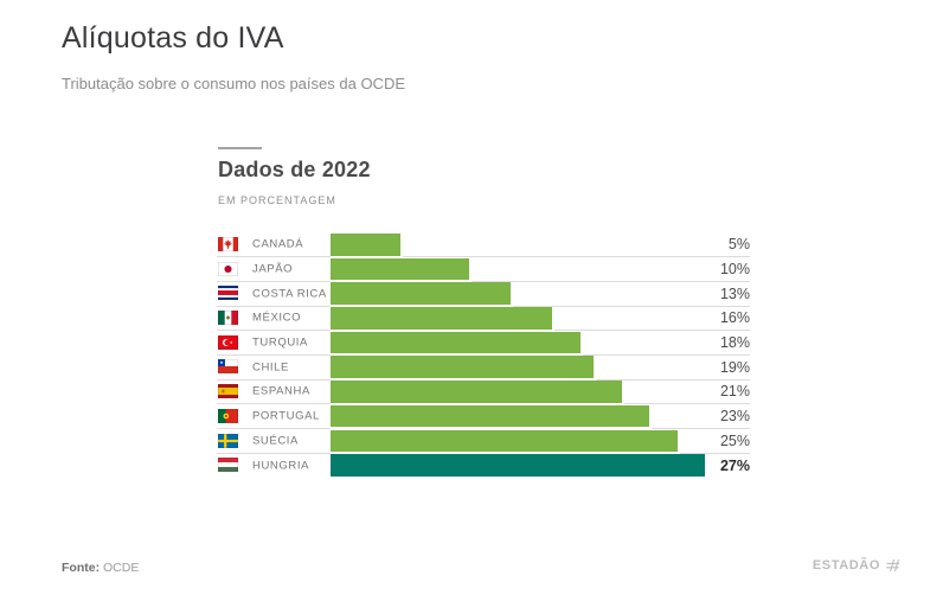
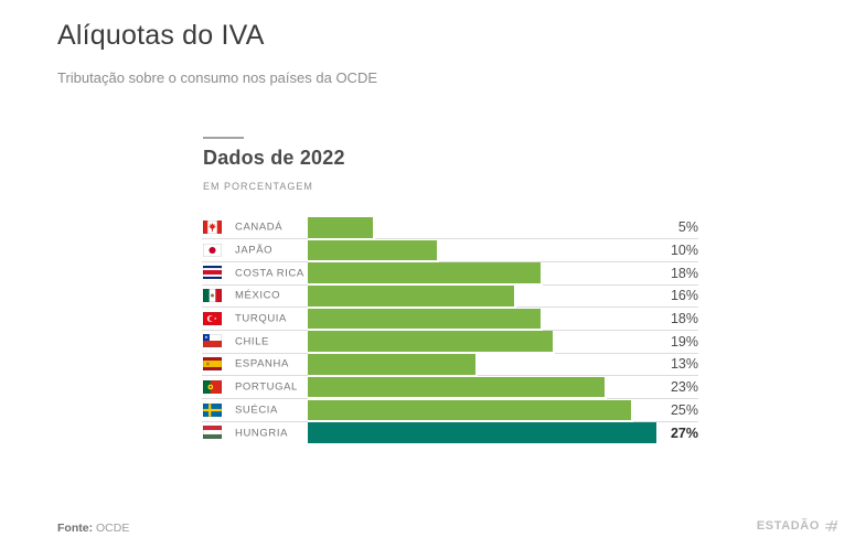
COSTA RICA: 13% -> 18%
ESPANHA: 21% -> 13%
